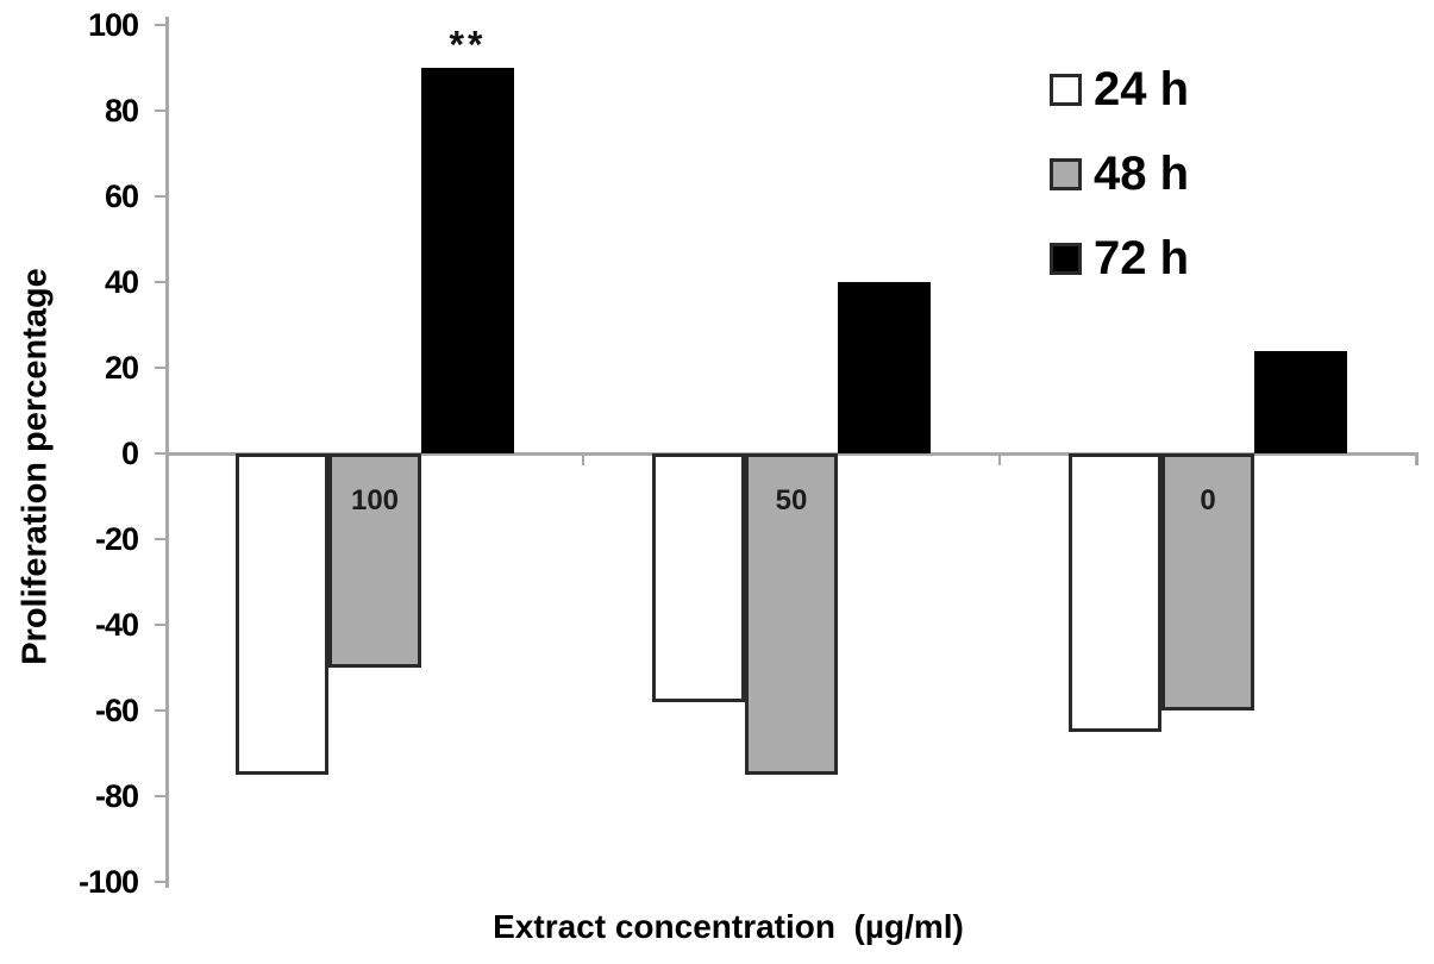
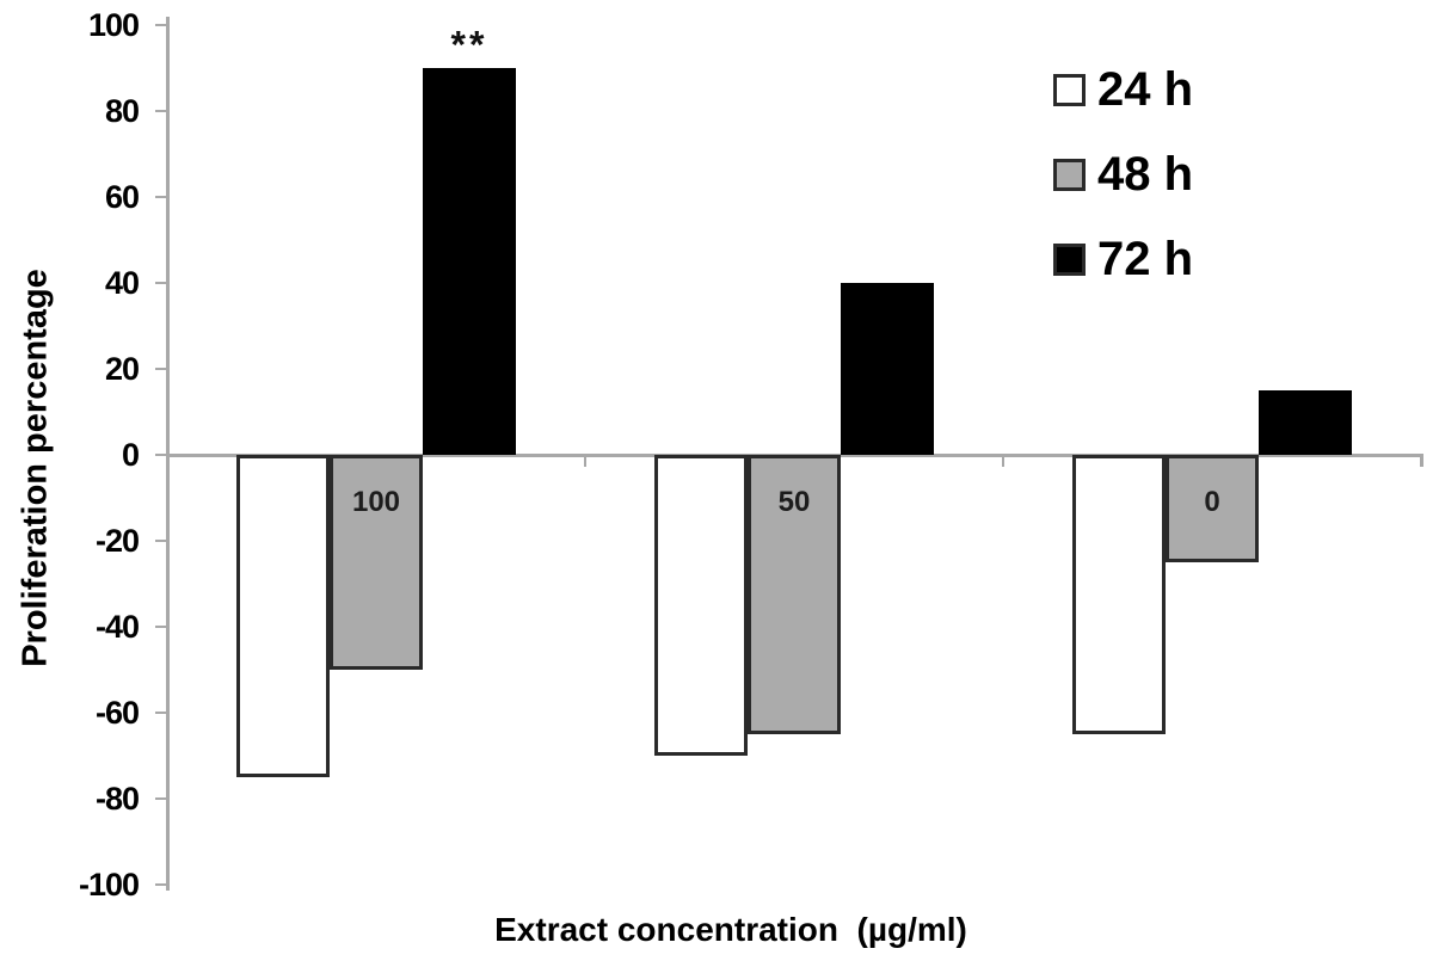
24 h/50: -58 -> -70
48 h/50: -75 -> -65
48 h/0: -60 -> -25
72 h/0: 24 -> 15
